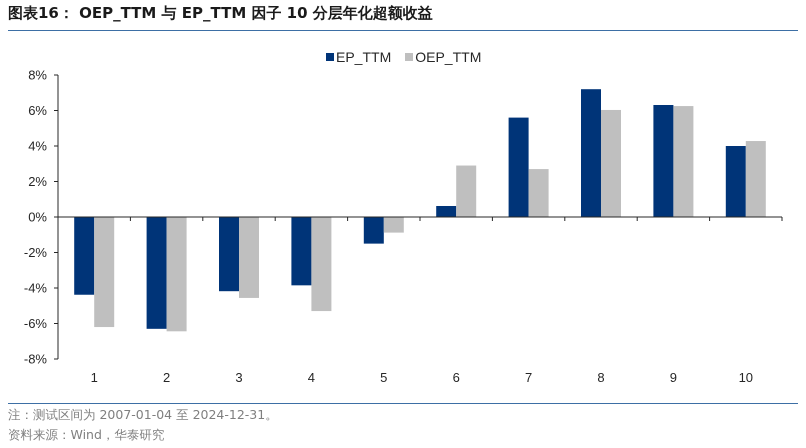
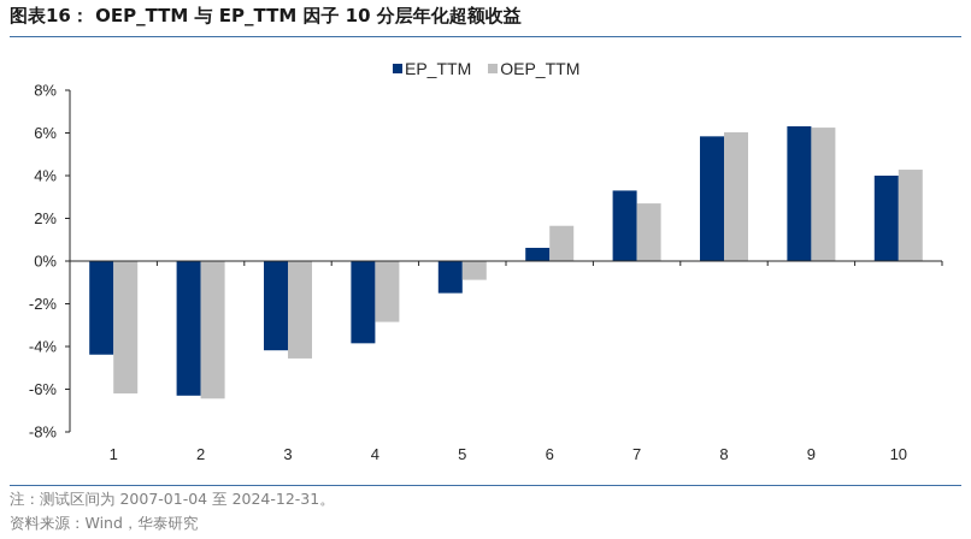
OEP_TTM/4: -5.3% -> -2.9%
OEP_TTM/6: 2.9% -> 1.6%
EP_TTM/7: 5.6% -> 3.3%
EP_TTM/8: 7.2% -> 5.8%
